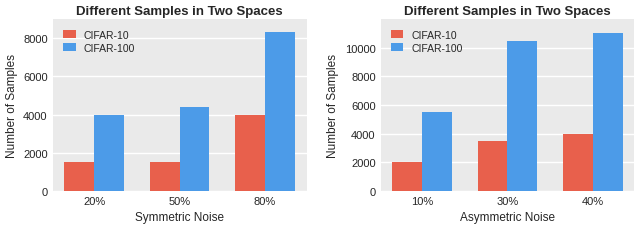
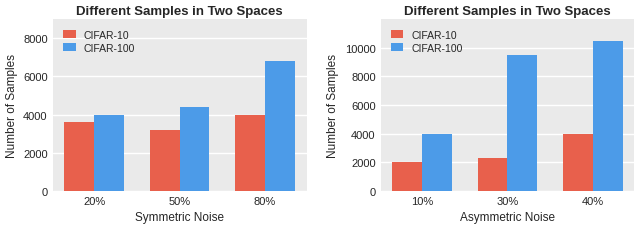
CIFAR-10/20%: 1500 -> 3600
CIFAR-10/50%: 1500 -> 3200
CIFAR-100/80%: 8300 -> 6800
CIFAR-100/10%: 5500 -> 4000
CIFAR-10/30%: 3500 -> 2300
CIFAR-100/30%: 10500 -> 9500
CIFAR-100/40%: 11000 -> 10500
